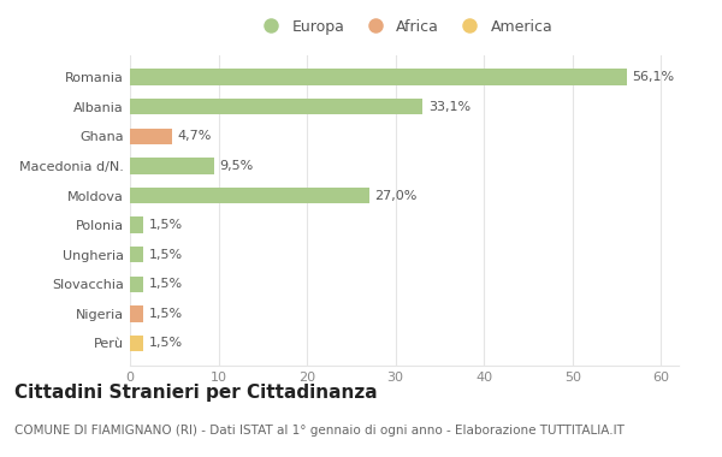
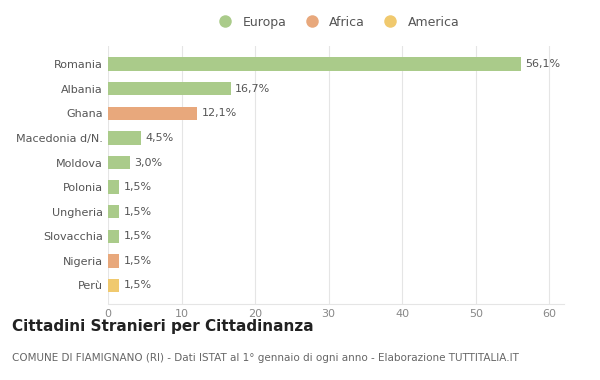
Albania: 33,1% -> 16,7%
Ghana: 4,7% -> 12,1%
Macedonia d/N.: 9,5% -> 4,5%
Moldova: 27,0% -> 3,0%
